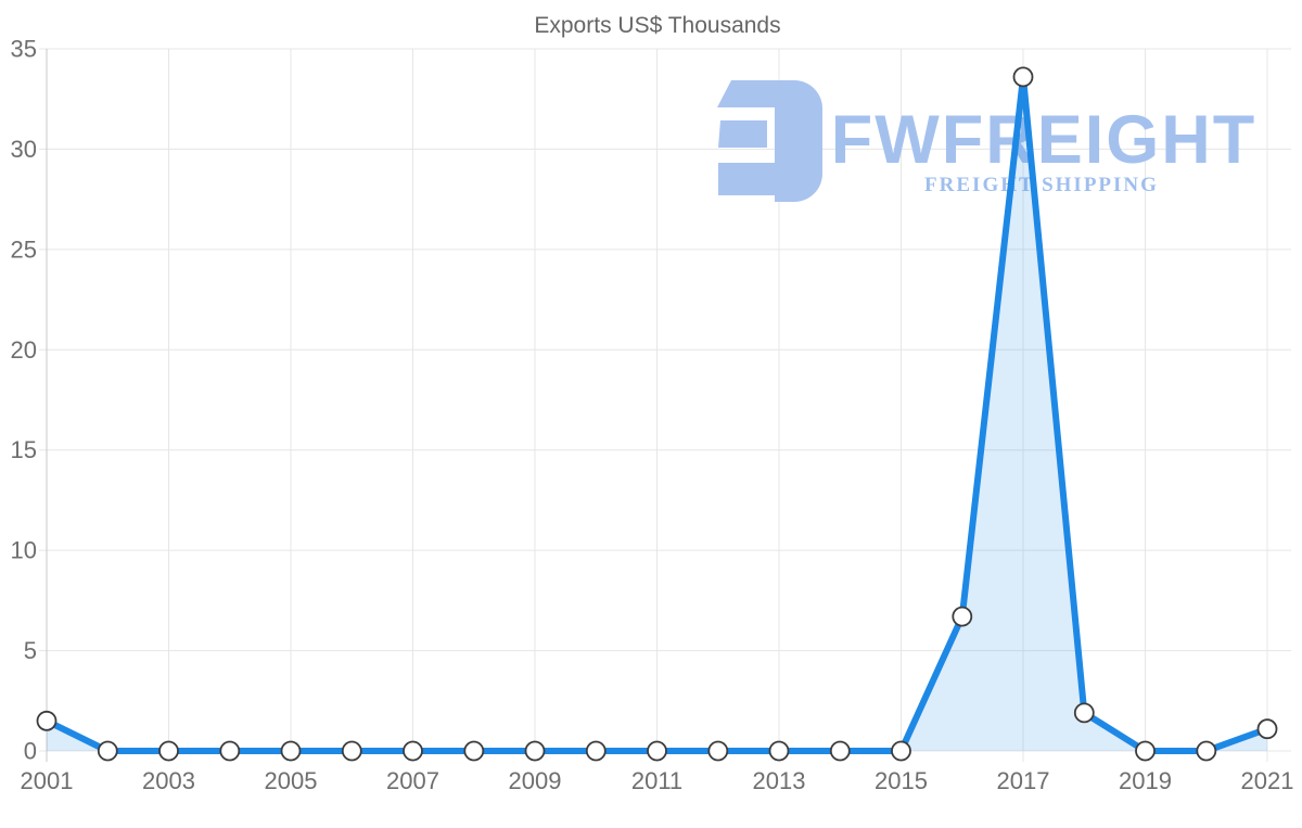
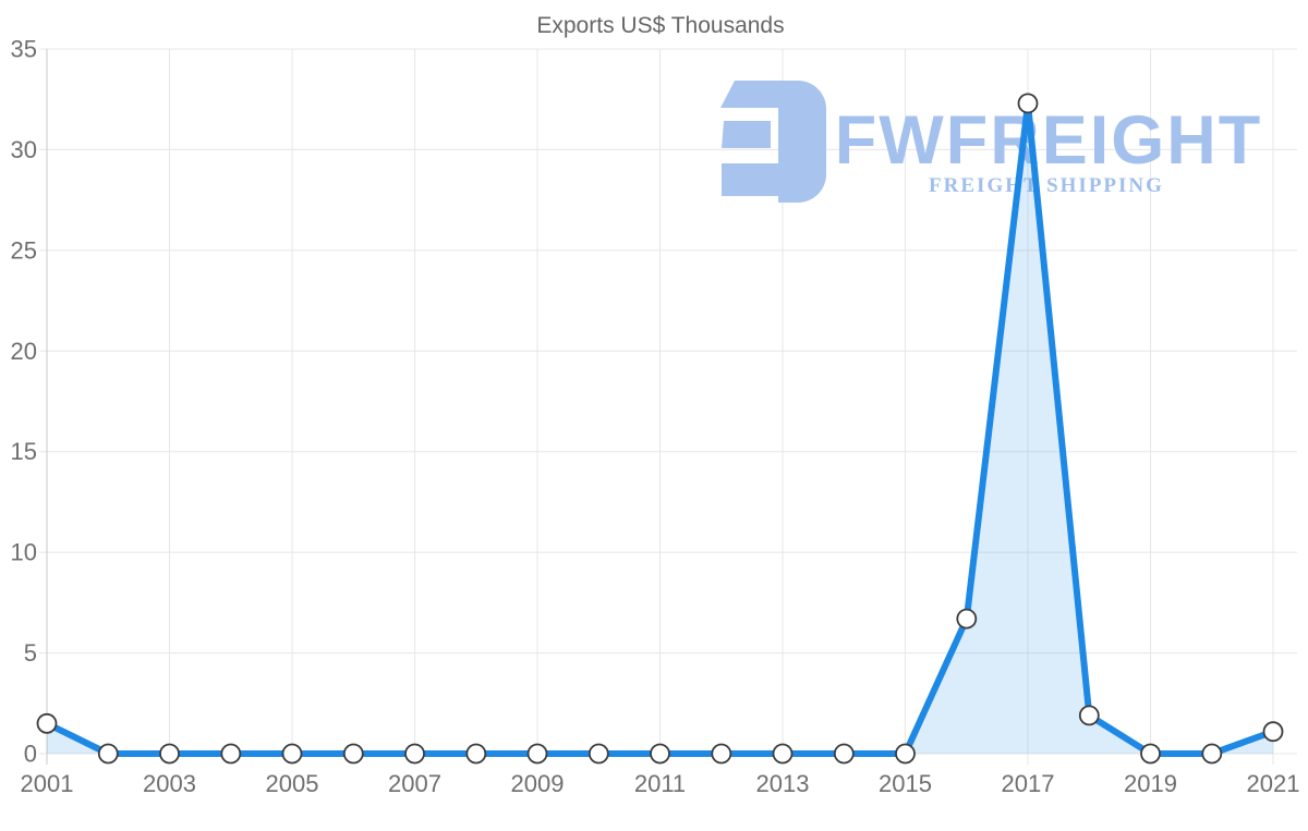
2017: 33.6 -> 32.3
